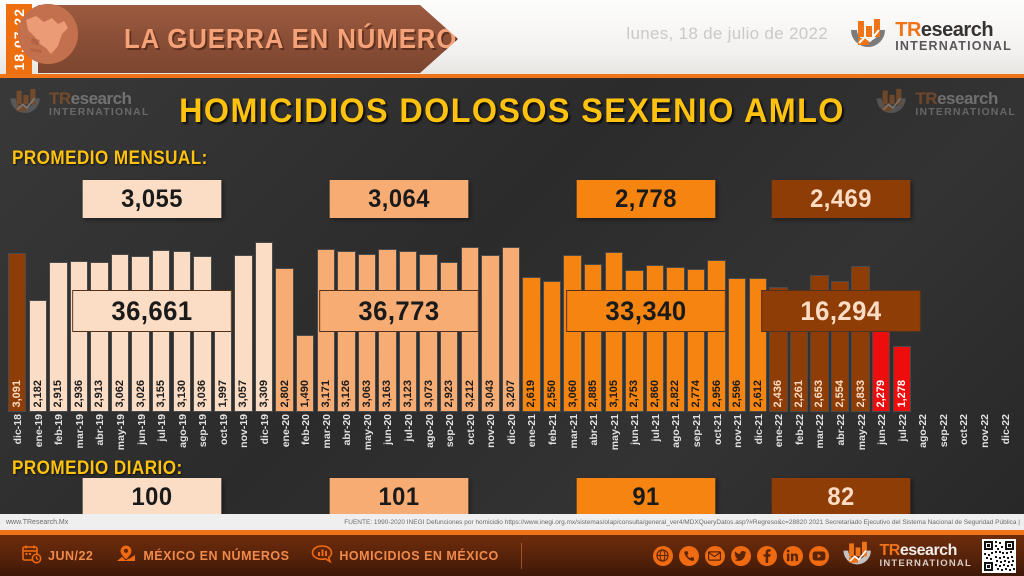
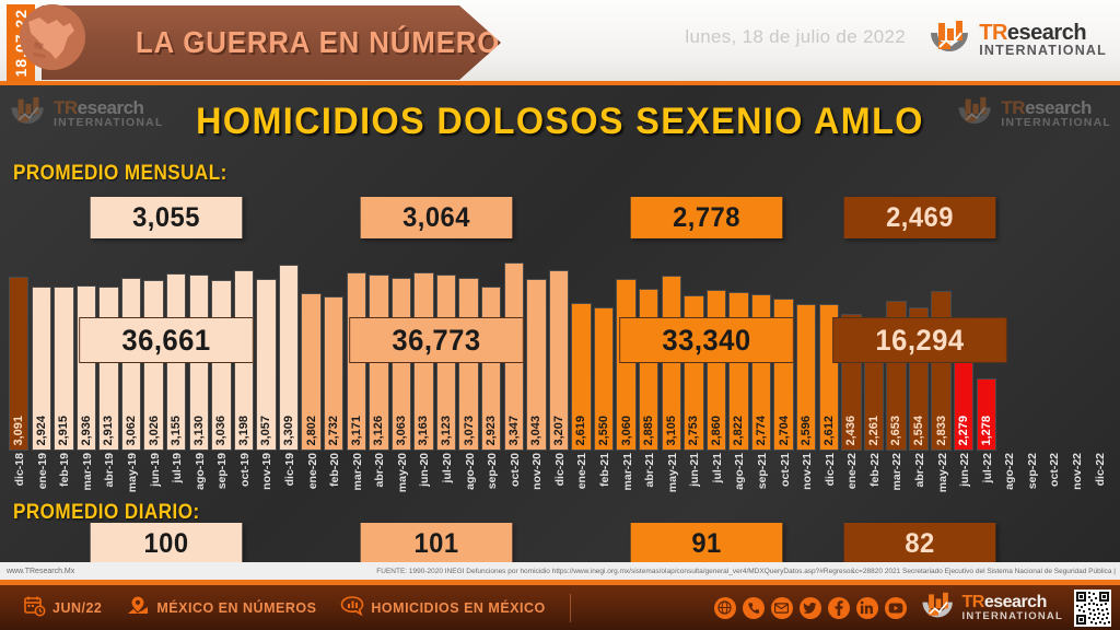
ene-19: 2,182 -> 2,924
oct-19: 1,997 -> 3,198
feb-20: 1,490 -> 2,732
oct-20: 3,212 -> 3,347
oct-21: 2,956 -> 2,704
